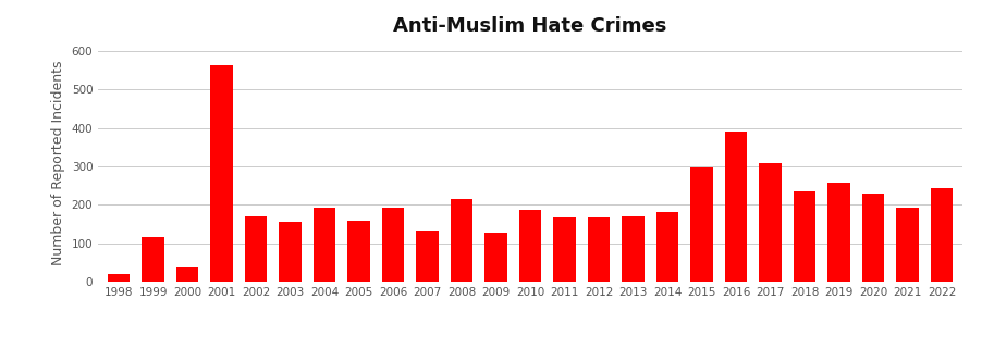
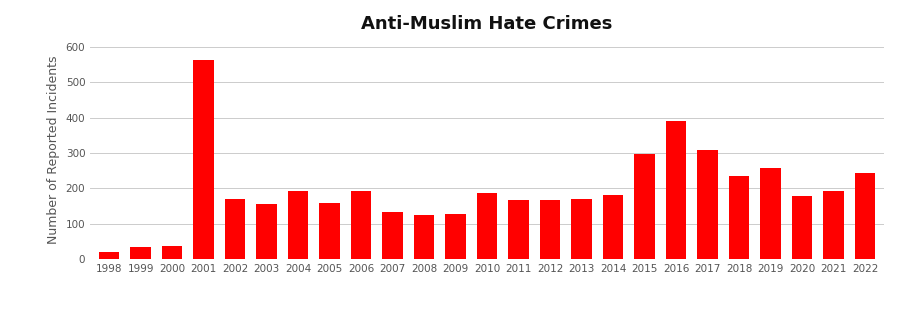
1999: 115 -> 35
2008: 215 -> 123
2020: 230 -> 177
